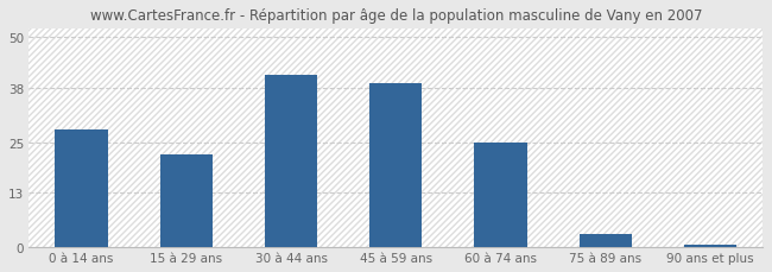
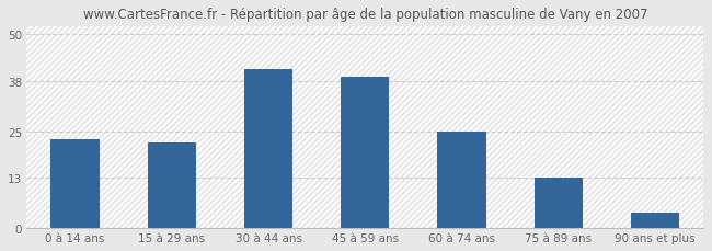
0 à 14 ans: 28.0 -> 23.0
75 à 89 ans: 3.0 -> 13.0
90 ans et plus: 0.5 -> 4.0
